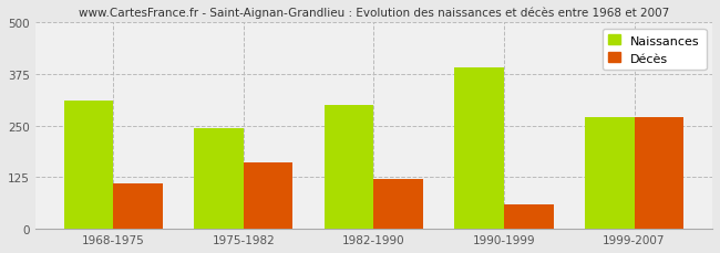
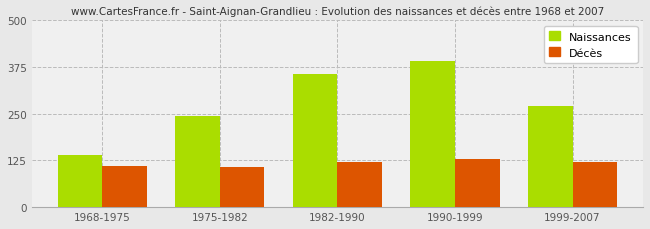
Naissances/1968-1975: 310 -> 140
Décès/1975-1982: 160 -> 108
Naissances/1982-1990: 300 -> 355
Décès/1990-1999: 60 -> 128
Décès/1999-2007: 270 -> 122
